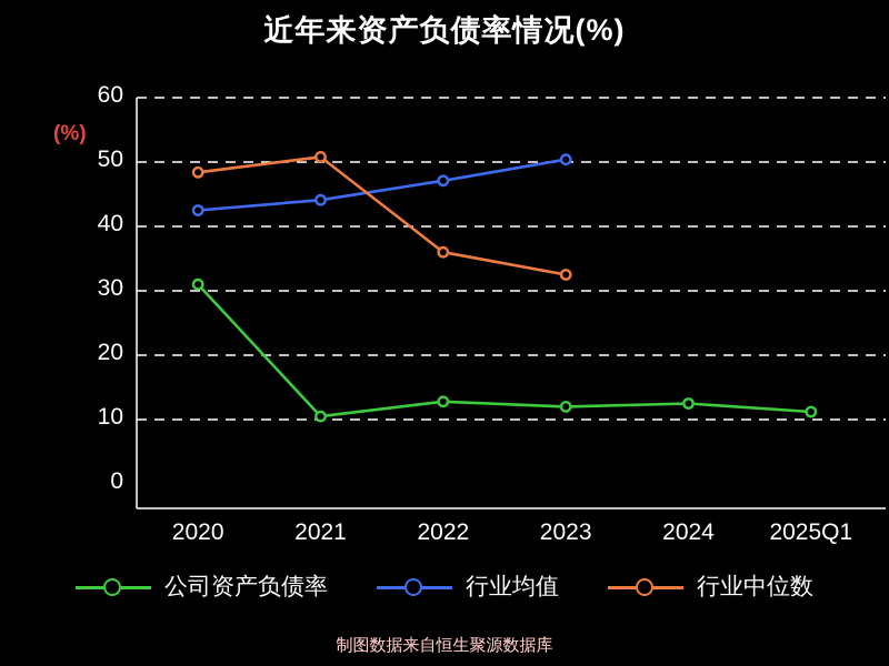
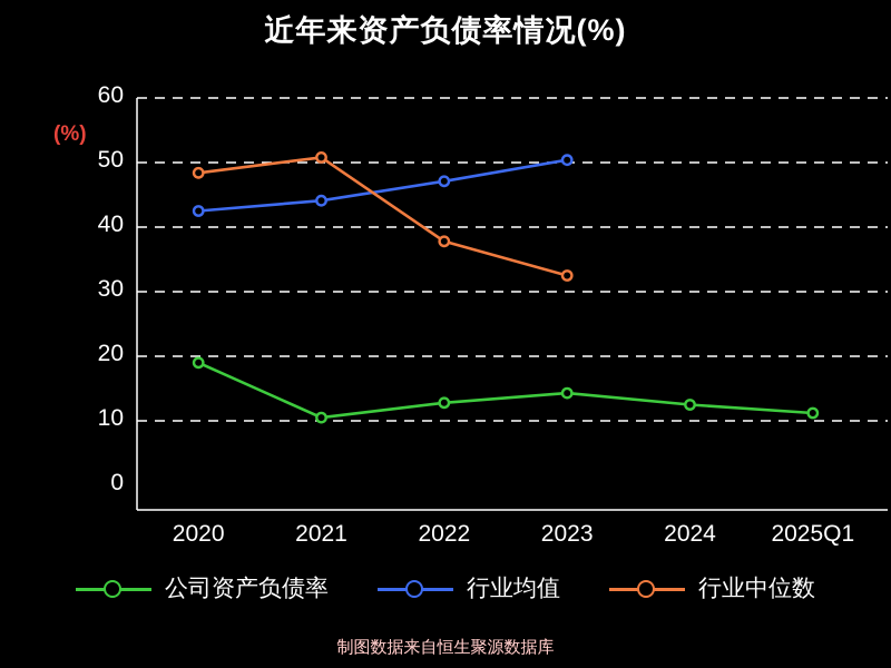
公司资产负债率/2020: 31 -> 19
行业中位数/2022: 36 -> 38
公司资产负债率/2023: 12 -> 14
